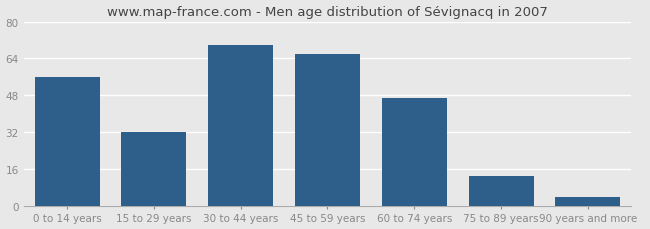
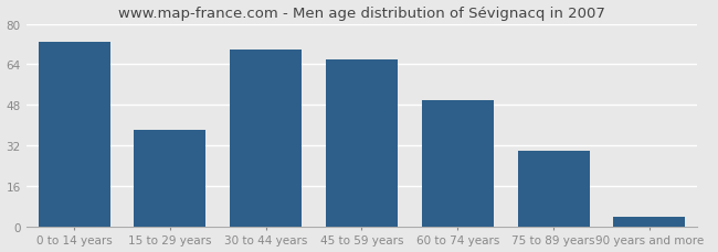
0 to 14 years: 56 -> 73
15 to 29 years: 32 -> 38
60 to 74 years: 47 -> 50
75 to 89 years: 13 -> 30
